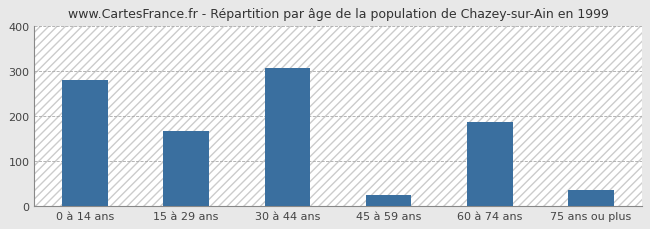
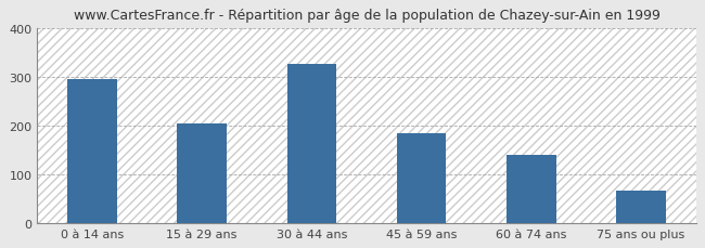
0 à 14 ans: 280 -> 295
15 à 29 ans: 165 -> 203
30 à 44 ans: 305 -> 326
45 à 59 ans: 25 -> 184
60 à 74 ans: 185 -> 139
75 ans ou plus: 35 -> 66
